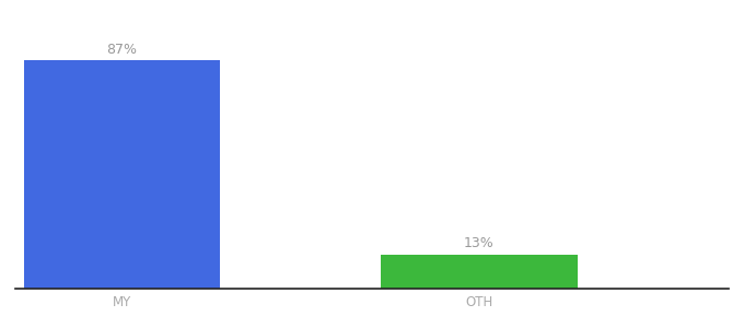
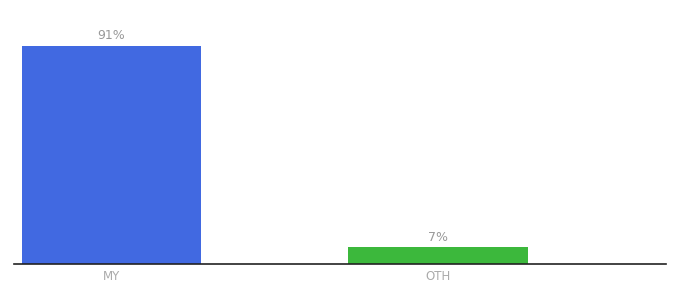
MY: 87% -> 91%
OTH: 13% -> 7%
